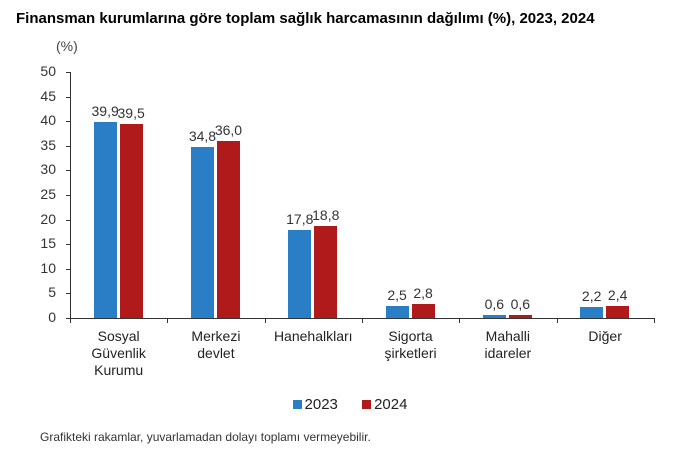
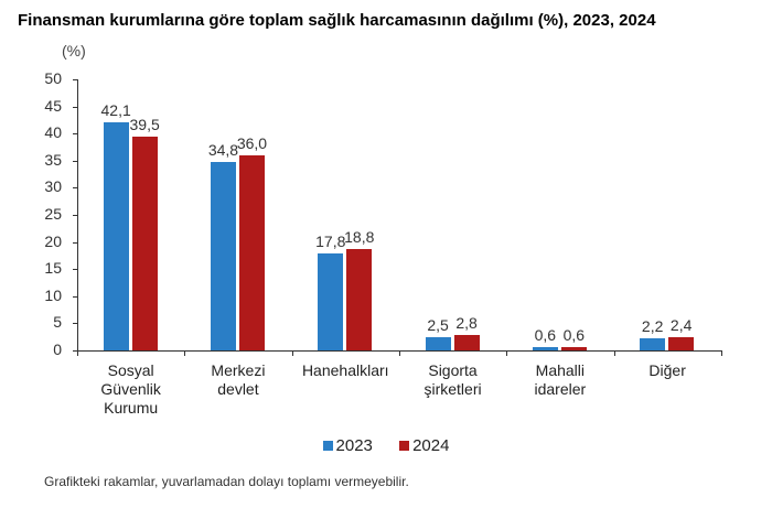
2023/Sosyal Güvenlik Kurumu: 39,9 -> 42,1
